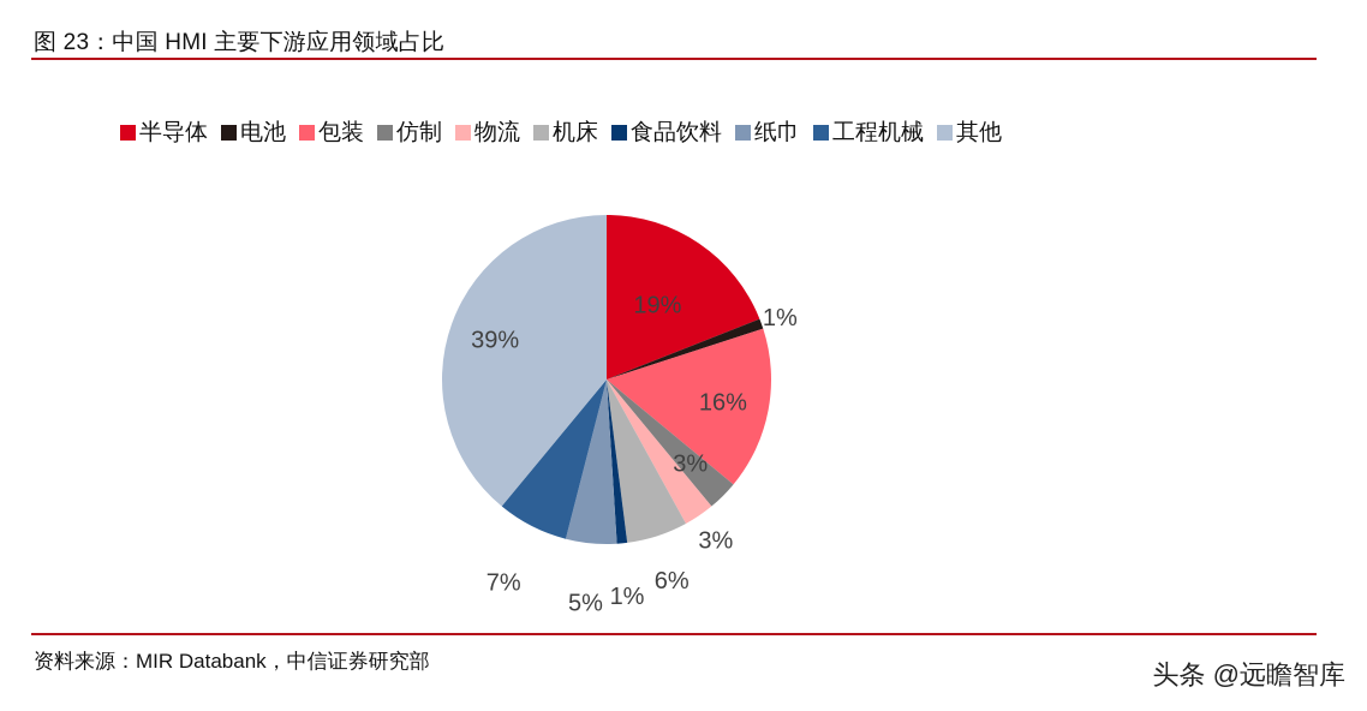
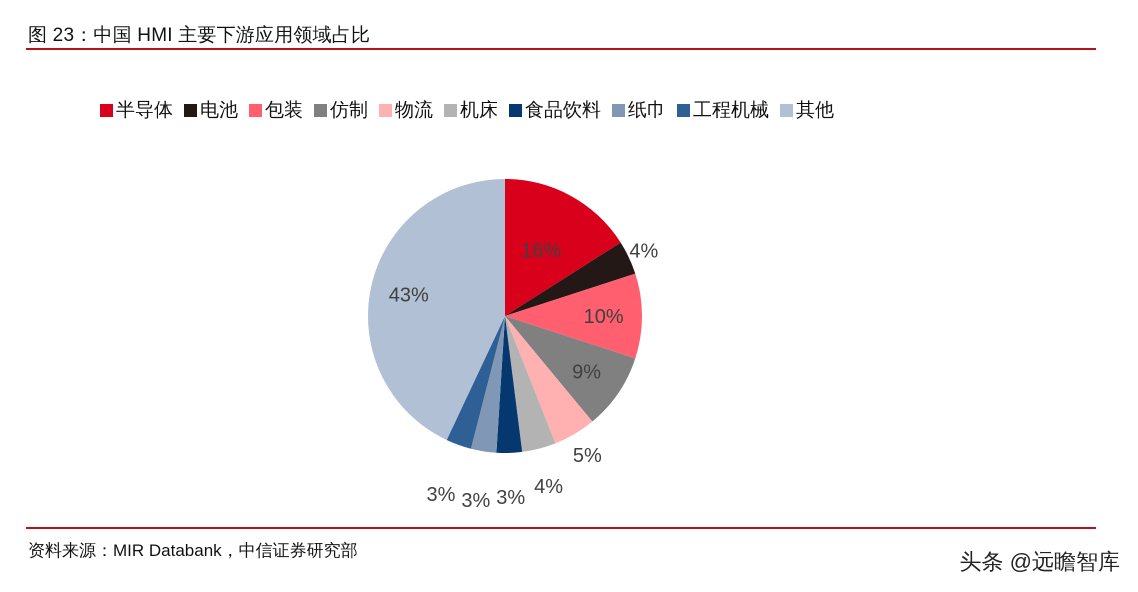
半导体: 19% -> 16%
电池: 1% -> 4%
包装: 16% -> 10%
仿制: 3% -> 9%
物流: 3% -> 5%
机床: 6% -> 4%
食品饮料: 1% -> 3%
纸巾: 5% -> 3%
工程机械: 7% -> 3%
其他: 39% -> 43%
